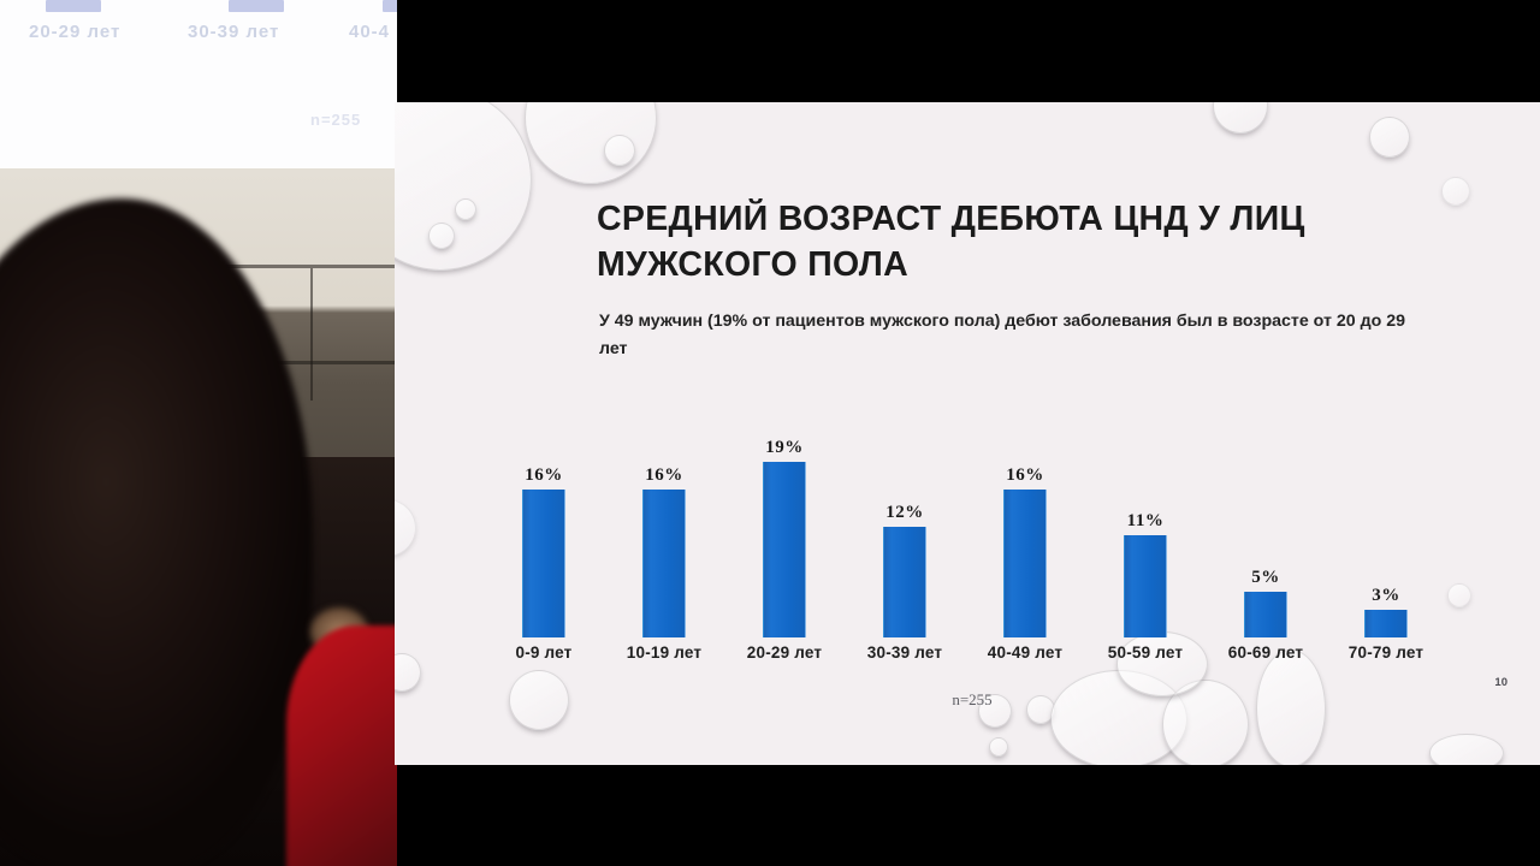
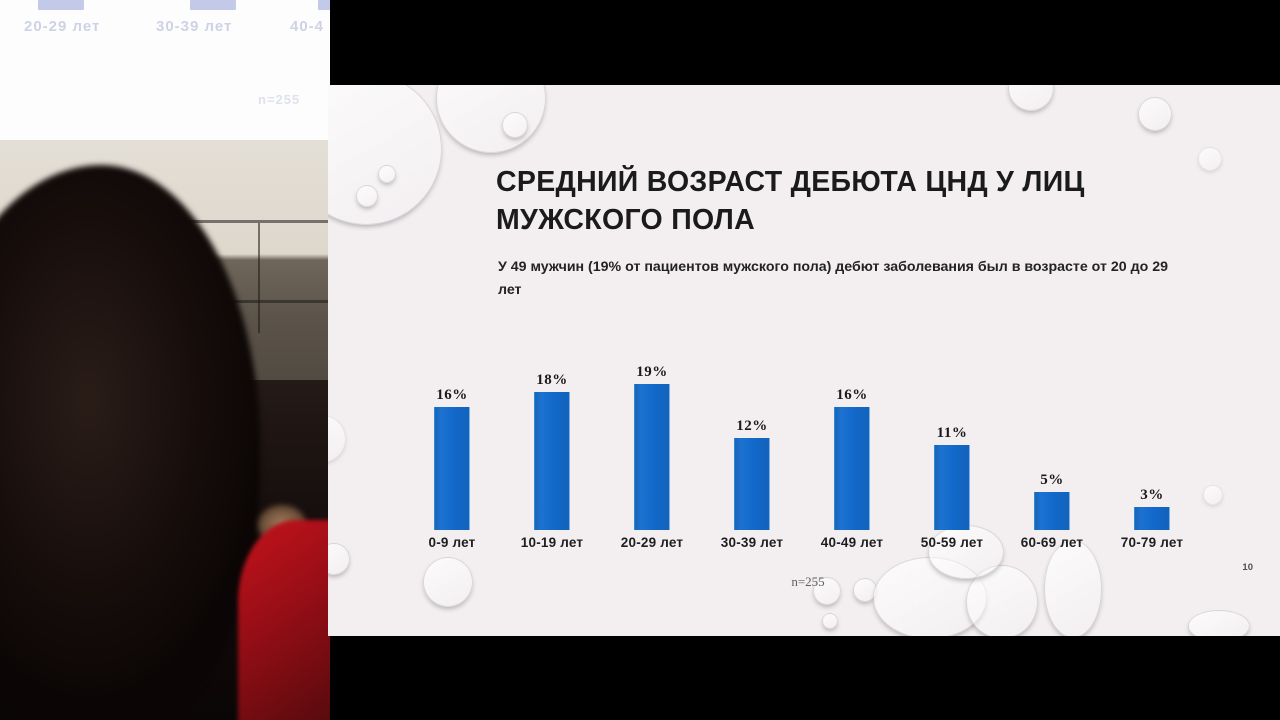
10-19 лет: 16% -> 18%
